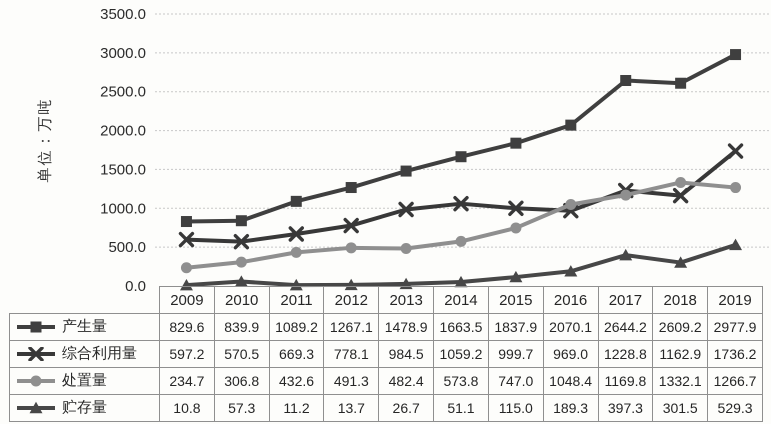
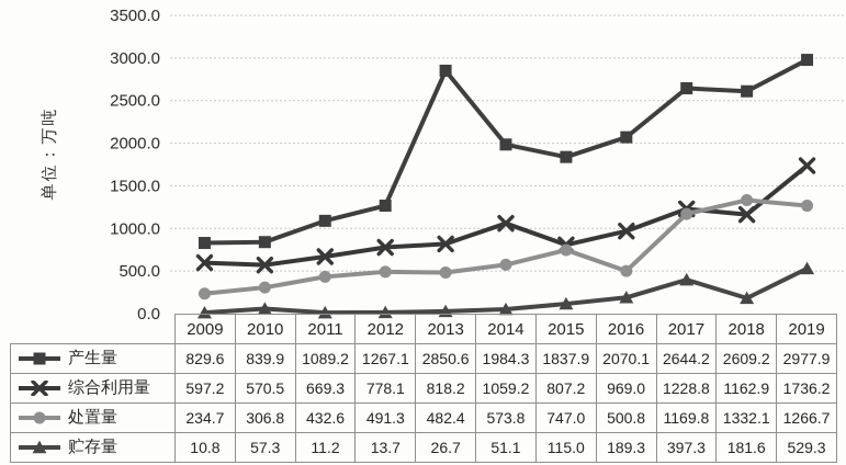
产生量/2013: 1478.9 -> 2850.6
综合利用量/2013: 984.5 -> 818.2
产生量/2014: 1663.5 -> 1984.3
综合利用量/2015: 999.7 -> 807.2
处置量/2016: 1048.4 -> 500.8
贮存量/2018: 301.5 -> 181.6
